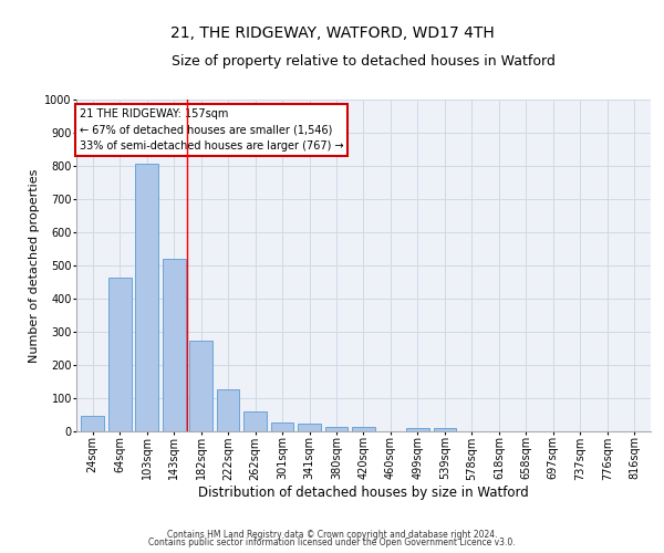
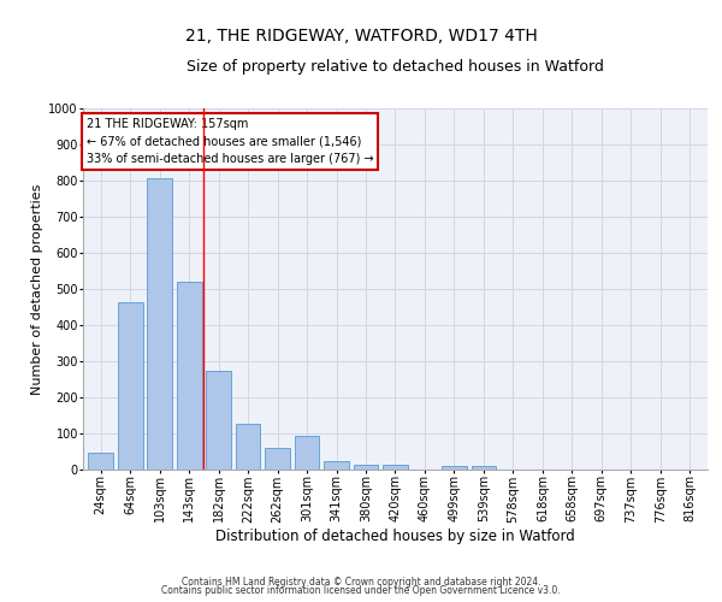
301sqm: 27 -> 95
